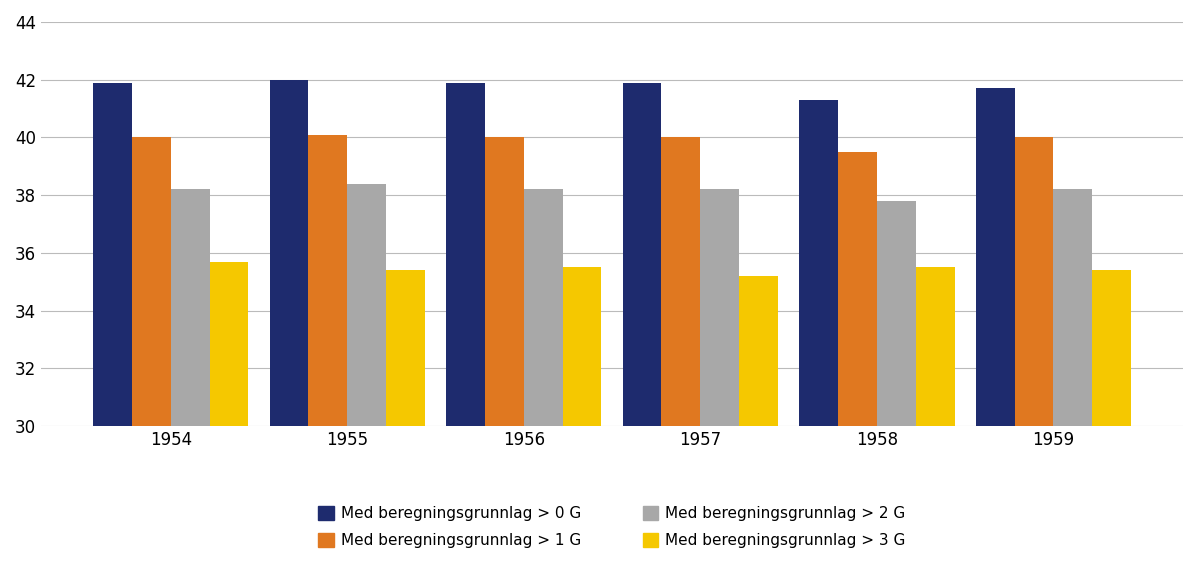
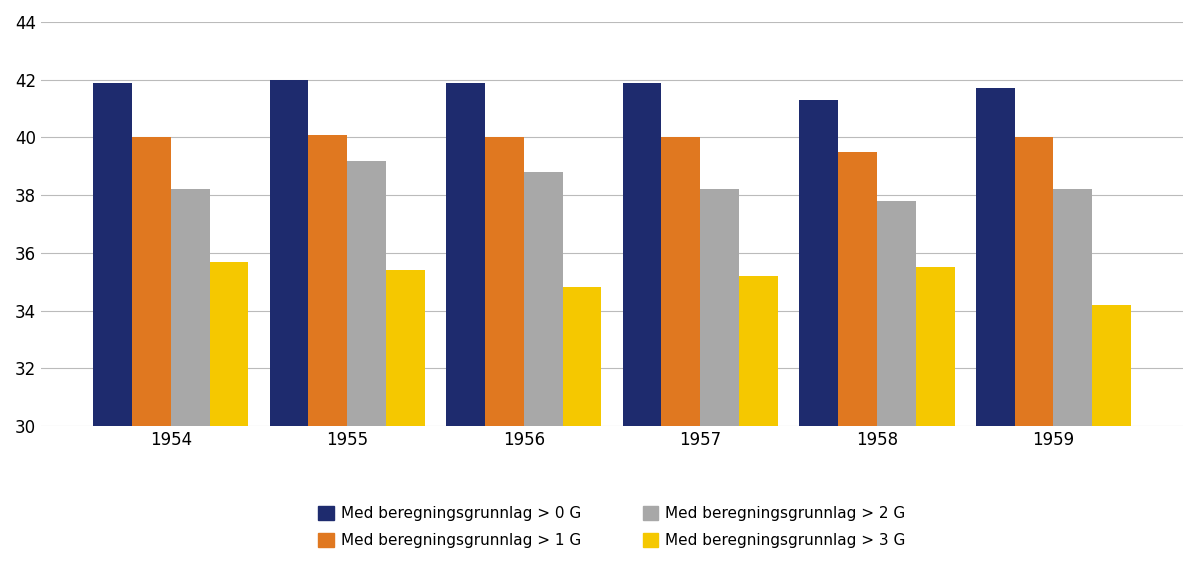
Med beregningsgrunnlag > 2 G/1955: 38.4 -> 39.2
Med beregningsgrunnlag > 2 G/1956: 38.2 -> 38.8
Med beregningsgrunnlag > 3 G/1956: 35.5 -> 34.8
Med beregningsgrunnlag > 3 G/1959: 35.4 -> 34.2
